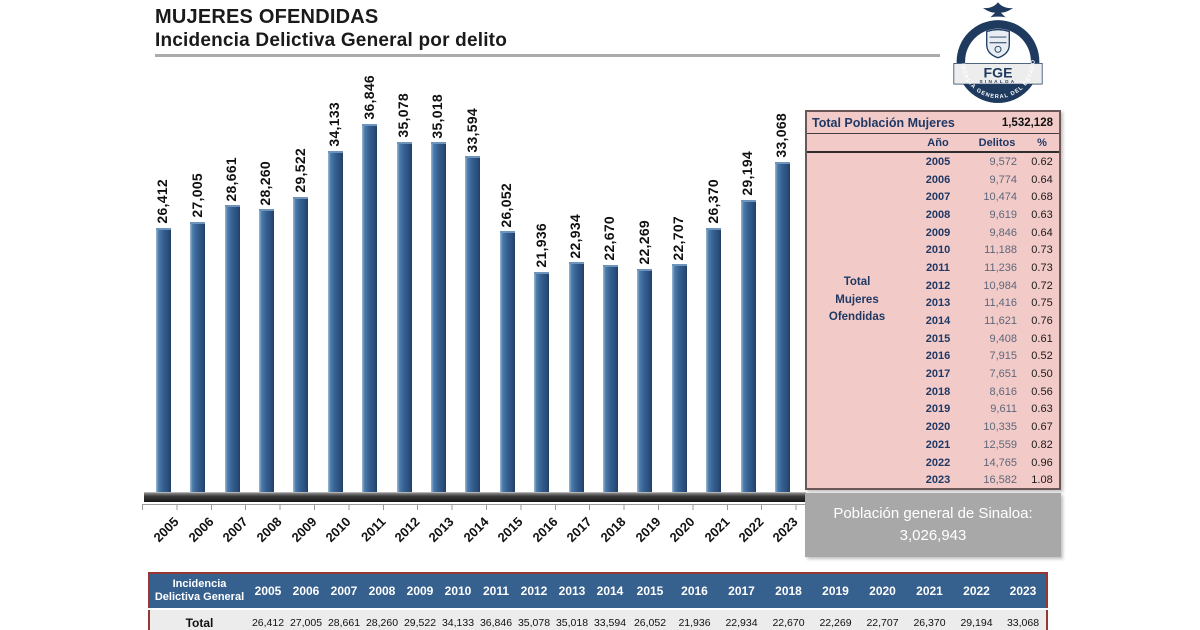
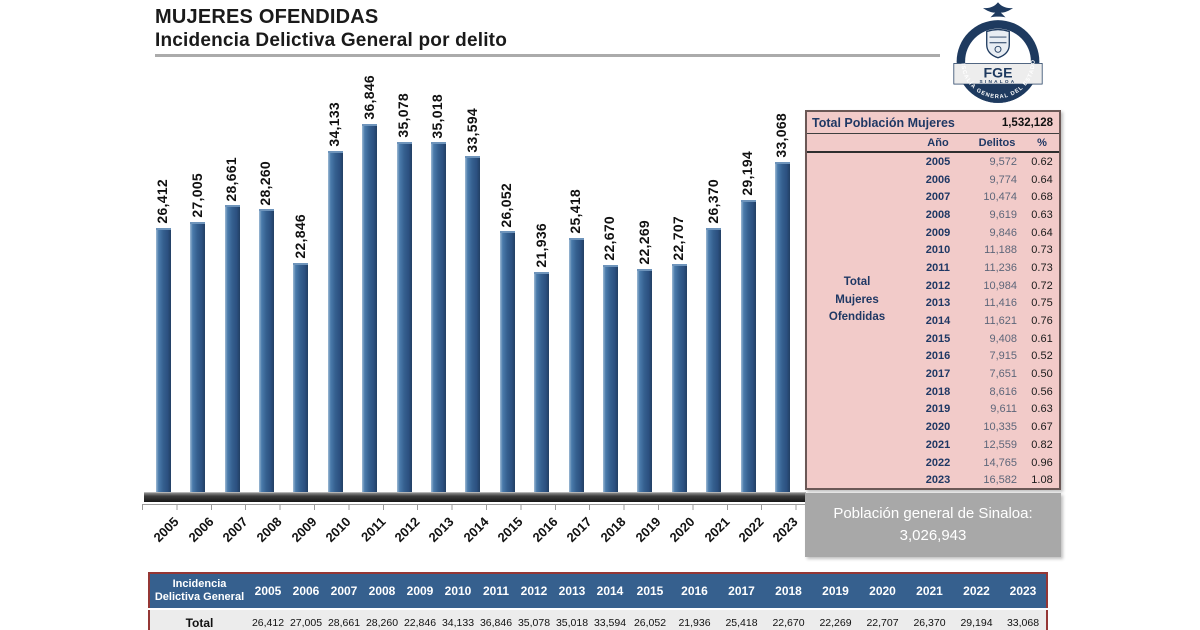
2009: 29,522 -> 22,846
2017: 22,934 -> 25,418
